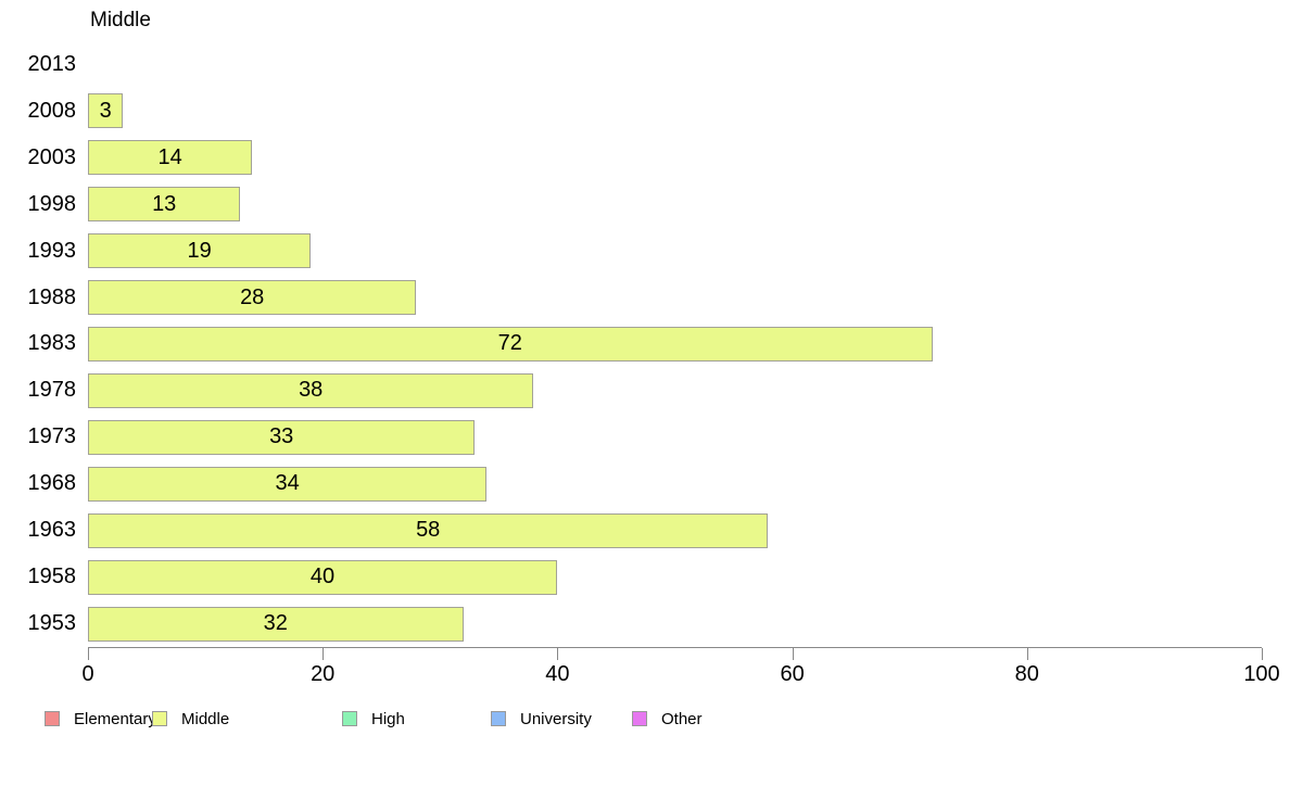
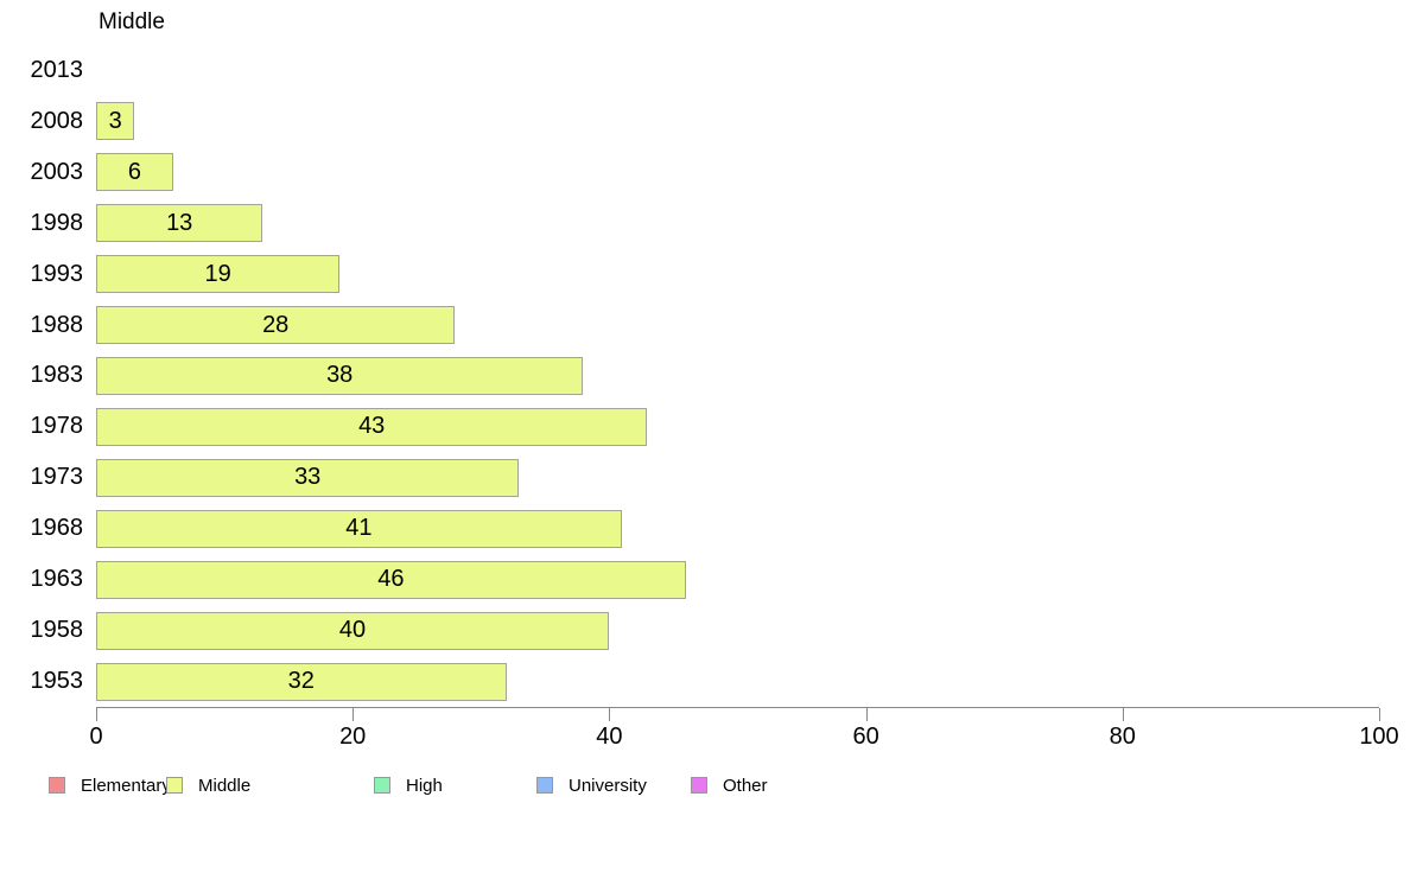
2003: 14 -> 6
1983: 72 -> 38
1978: 38 -> 43
1968: 34 -> 41
1963: 58 -> 46
